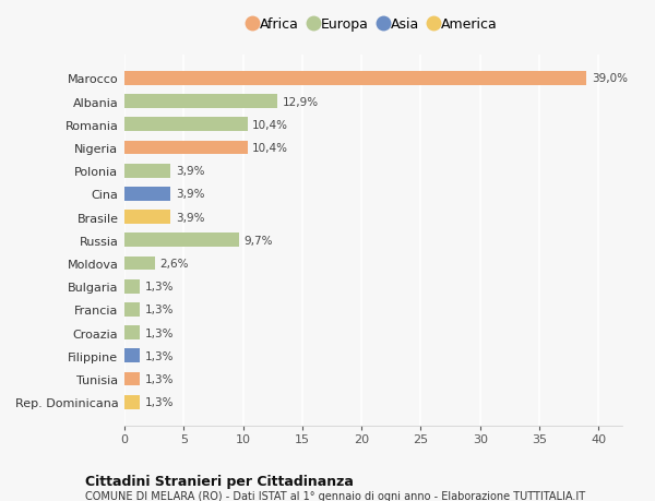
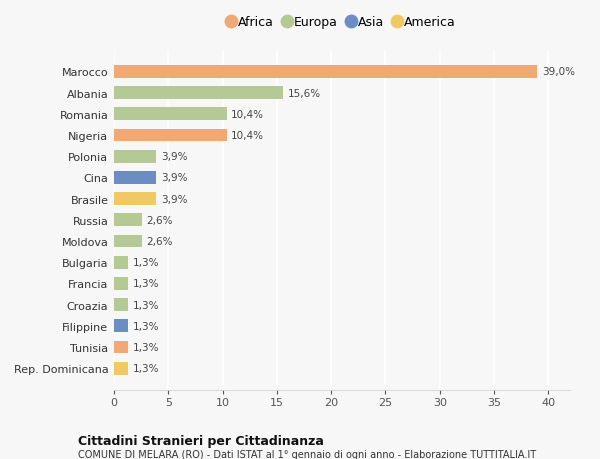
Albania: 12,9% -> 15,6%
Russia: 9,7% -> 2,6%
